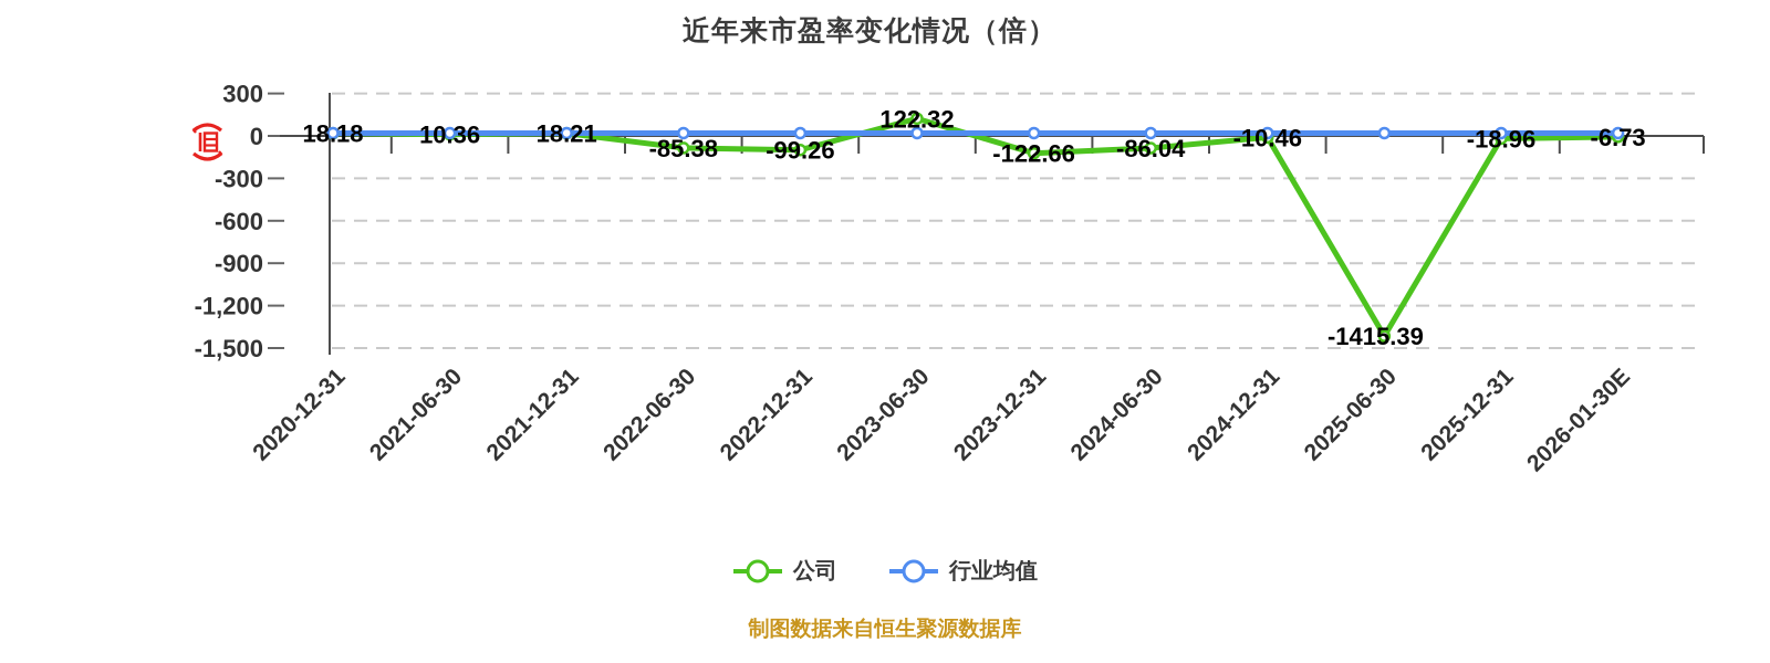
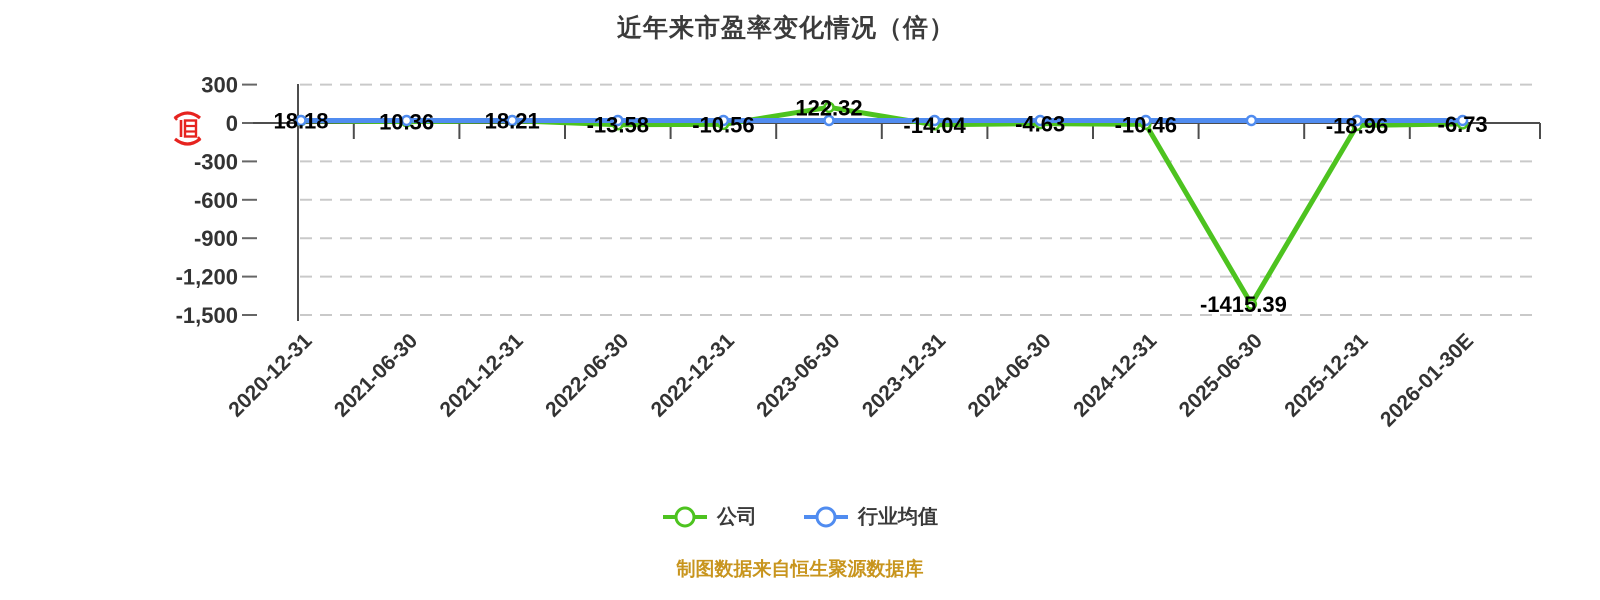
公司/2022-06-30: -85.38 -> -13.58
公司/2022-12-31: -99.26 -> -10.56
公司/2023-12-31: -122.66 -> -14.04
公司/2024-06-30: -86.04 -> -4.63
